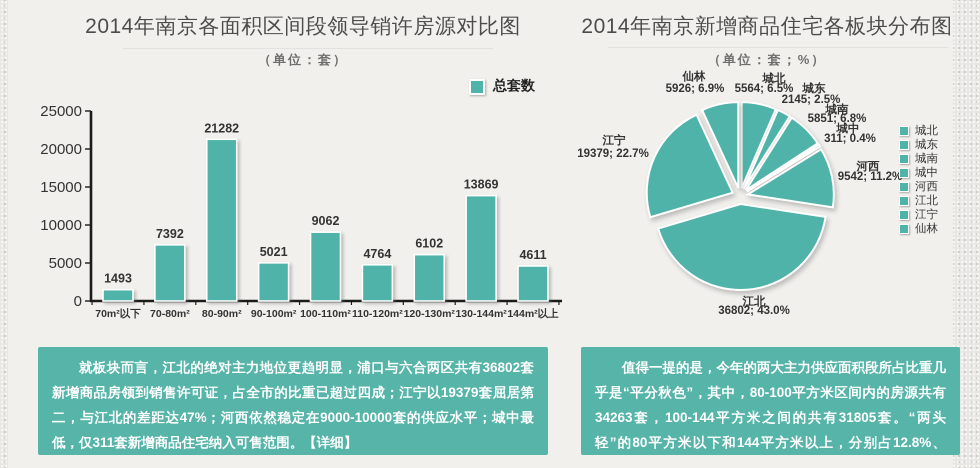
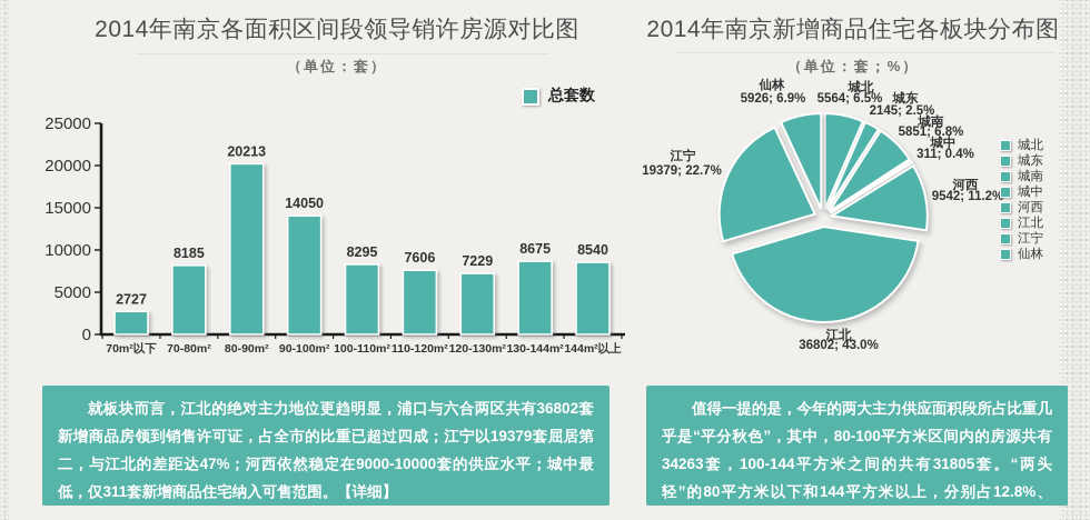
2014年南京各面积区间段领导销许房源对比图/70m²以下: 1493 -> 2727
2014年南京各面积区间段领导销许房源对比图/70-80m²: 7392 -> 8185
2014年南京各面积区间段领导销许房源对比图/80-90m²: 21282 -> 20213
2014年南京各面积区间段领导销许房源对比图/90-100m²: 5021 -> 14050
2014年南京各面积区间段领导销许房源对比图/100-110m²: 9062 -> 8295
2014年南京各面积区间段领导销许房源对比图/110-120m²: 4764 -> 7606
2014年南京各面积区间段领导销许房源对比图/120-130m²: 6102 -> 7229
2014年南京各面积区间段领导销许房源对比图/130-144m²: 13869 -> 8675
2014年南京各面积区间段领导销许房源对比图/144m²以上: 4611 -> 8540
